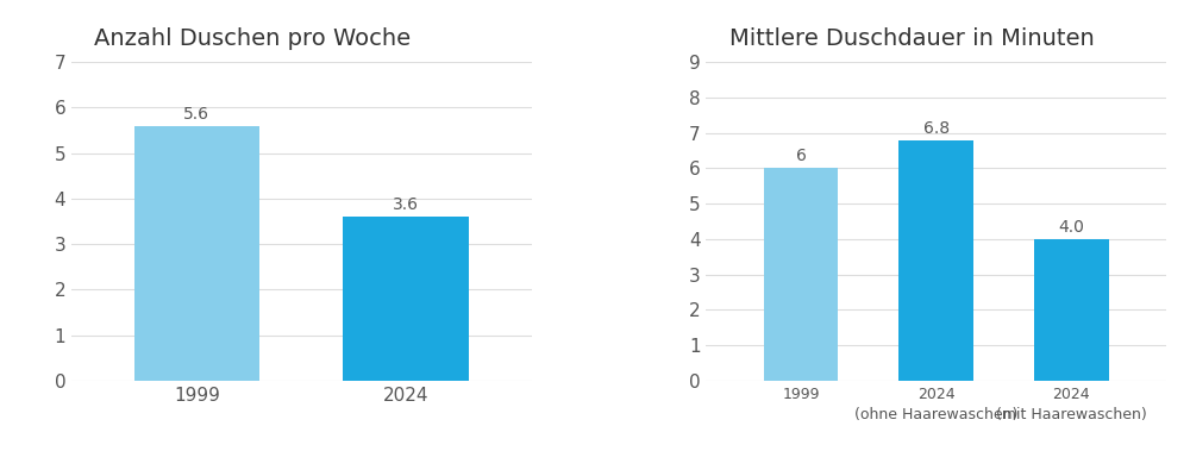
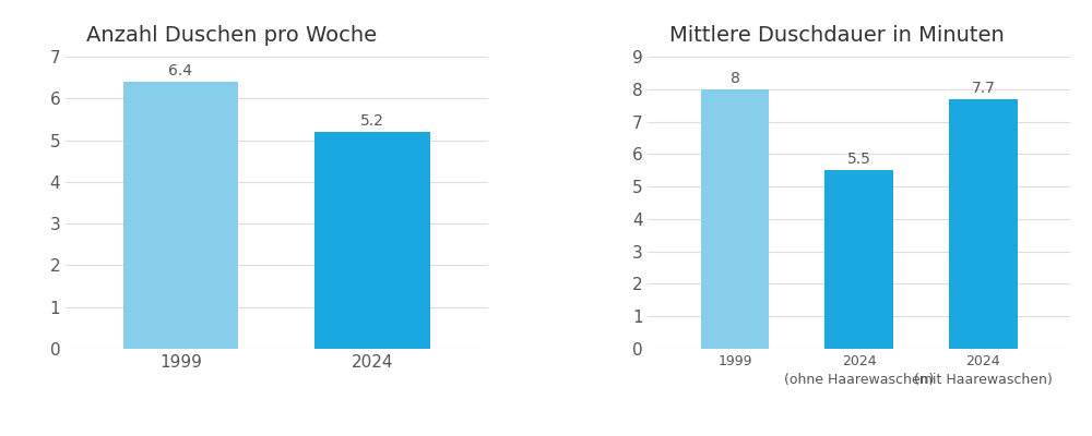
Anzahl Duschen pro Woche/1999: 5.6 -> 6.4
Anzahl Duschen pro Woche/2024: 3.6 -> 5.2
Mittlere Duschdauer in Minuten/1999: 6 -> 8
Mittlere Duschdauer in Minuten/2024 (ohne Haarewaschen): 6.8 -> 5.5
Mittlere Duschdauer in Minuten/2024 (mit Haarewaschen): 4.0 -> 7.7
